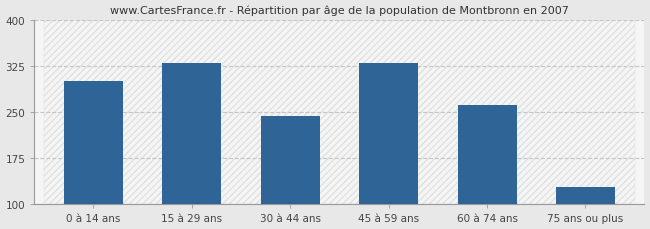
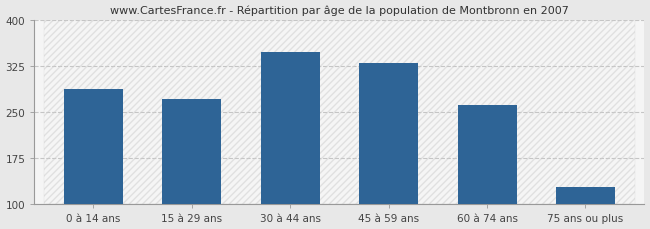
0 à 14 ans: 300 -> 288
15 à 29 ans: 330 -> 272
30 à 44 ans: 244 -> 348
